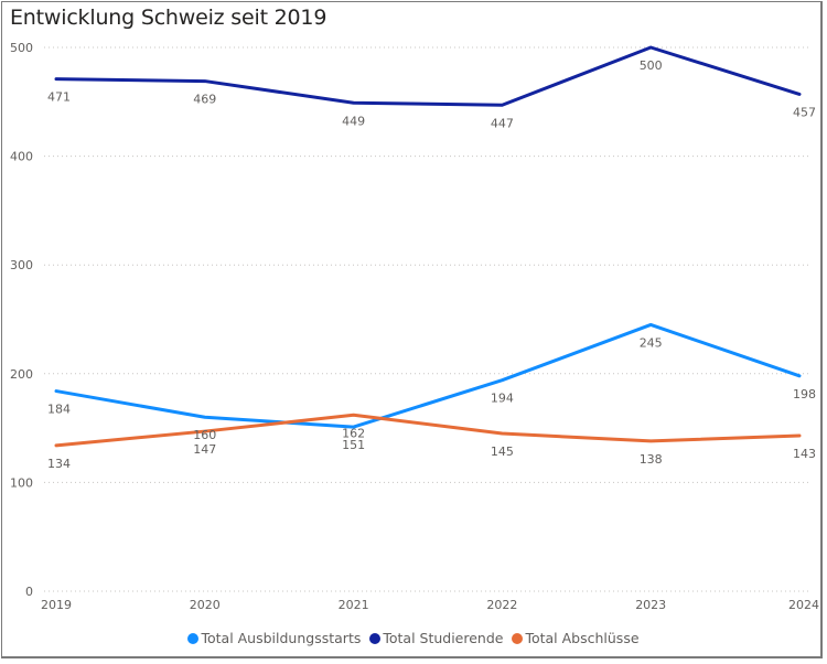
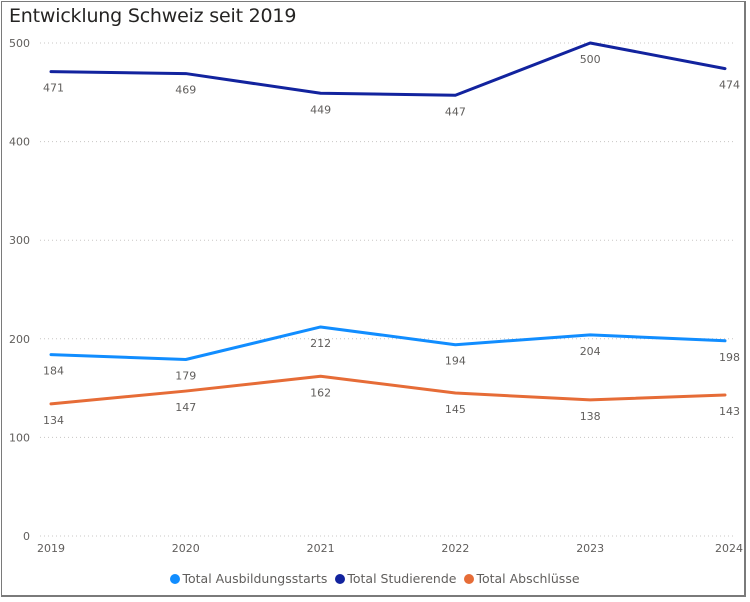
Total Ausbildungsstarts/2020: 160 -> 179
Total Ausbildungsstarts/2021: 151 -> 212
Total Ausbildungsstarts/2023: 245 -> 204
Total Studierende/2024: 457 -> 474
